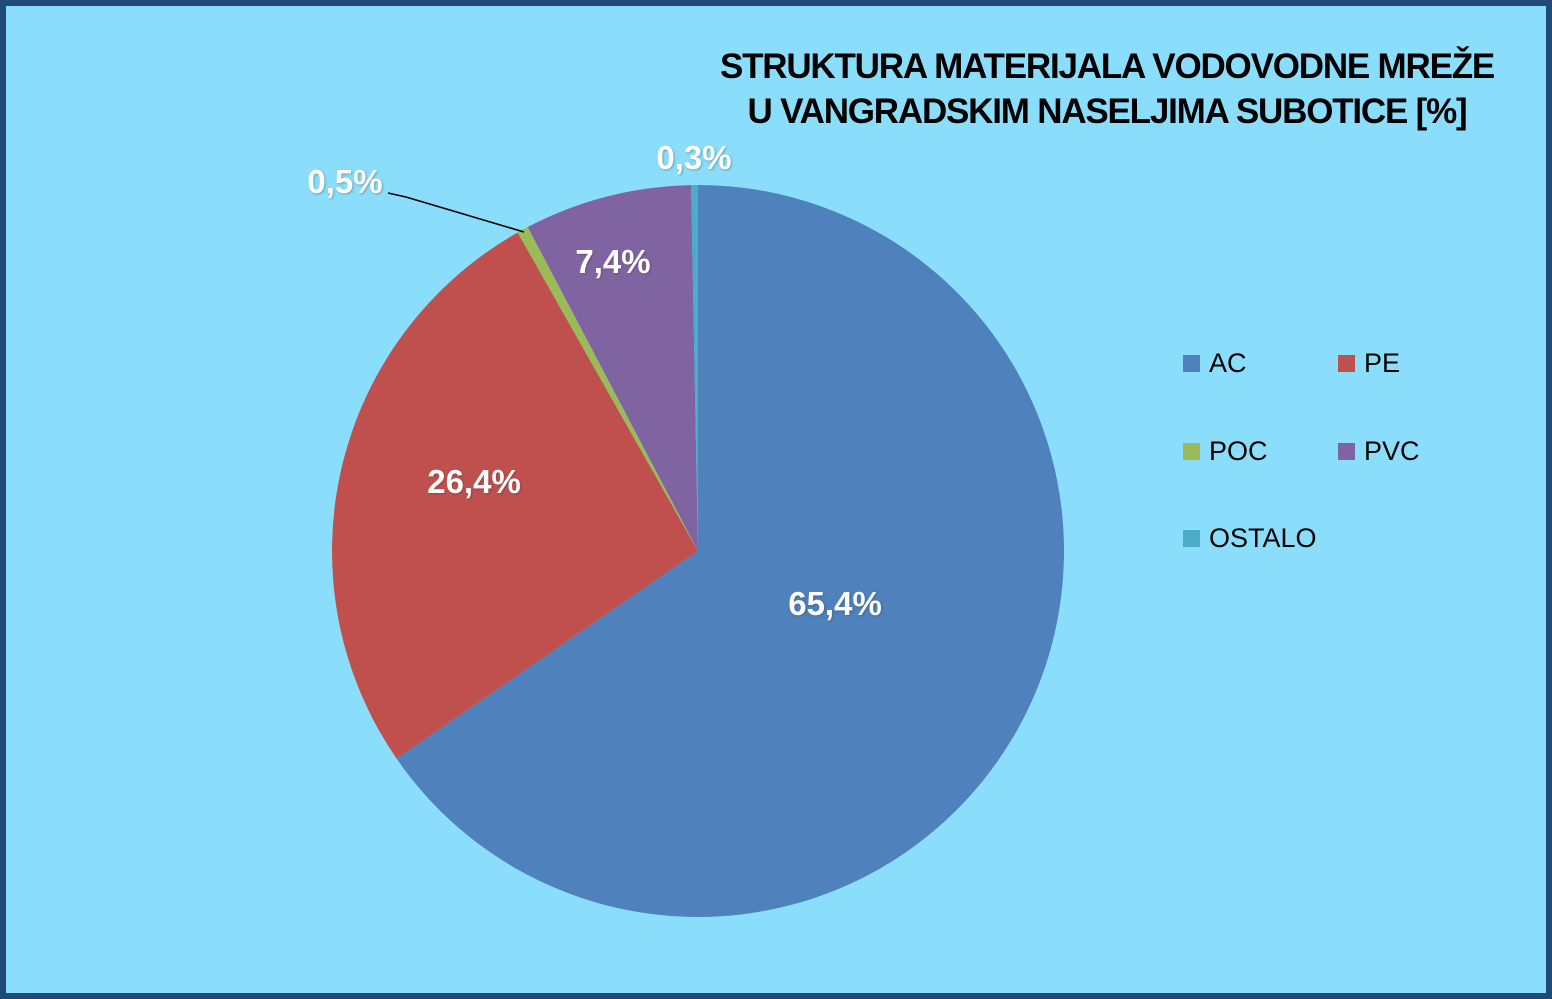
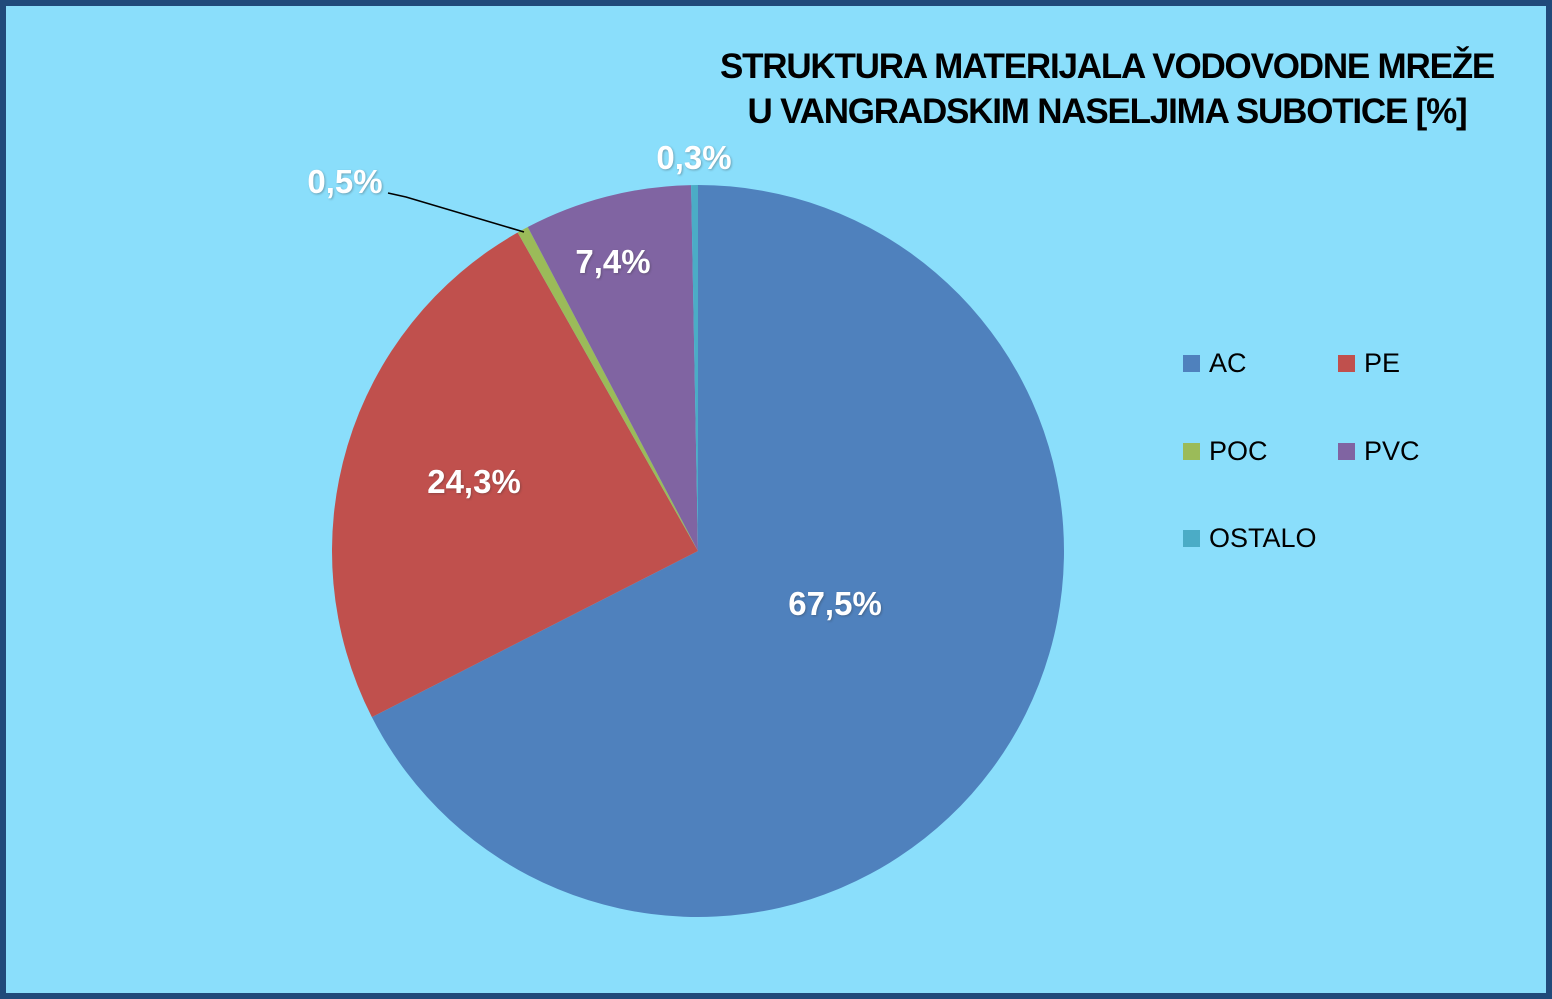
AC: 65,4% -> 67,5%
PE: 26,4% -> 24,3%
